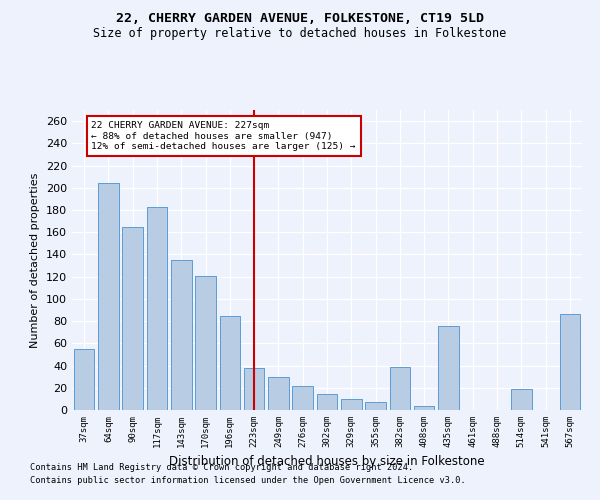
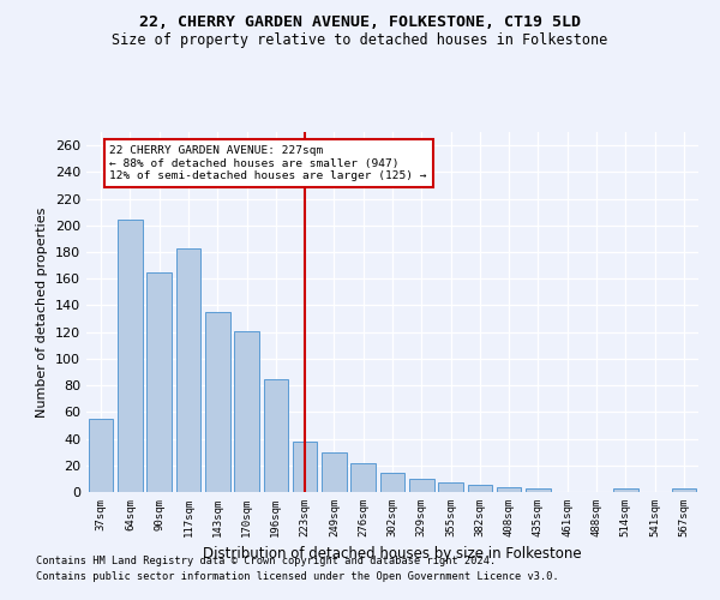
382sqm: 39 -> 5
435sqm: 76 -> 3
514sqm: 19 -> 3
567sqm: 86 -> 3
